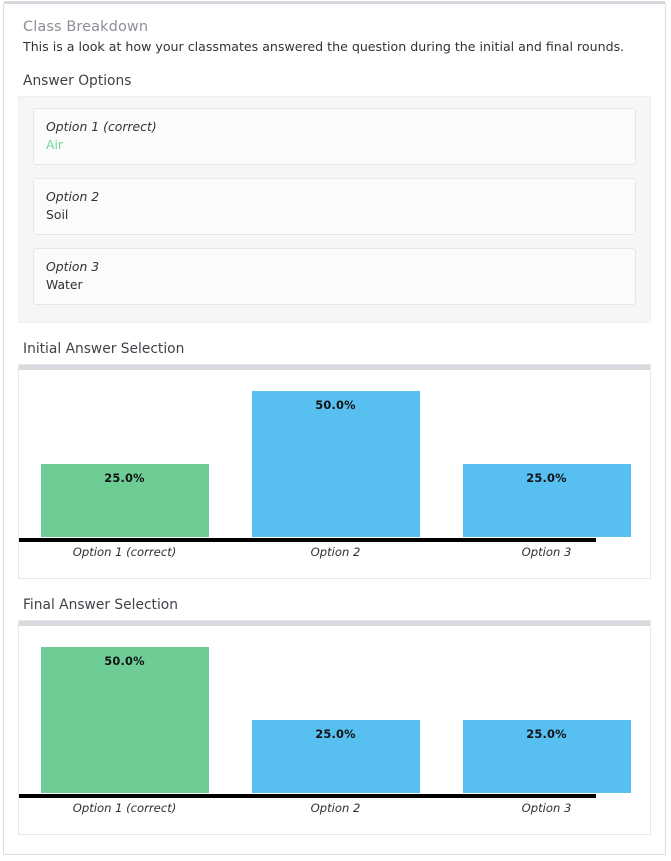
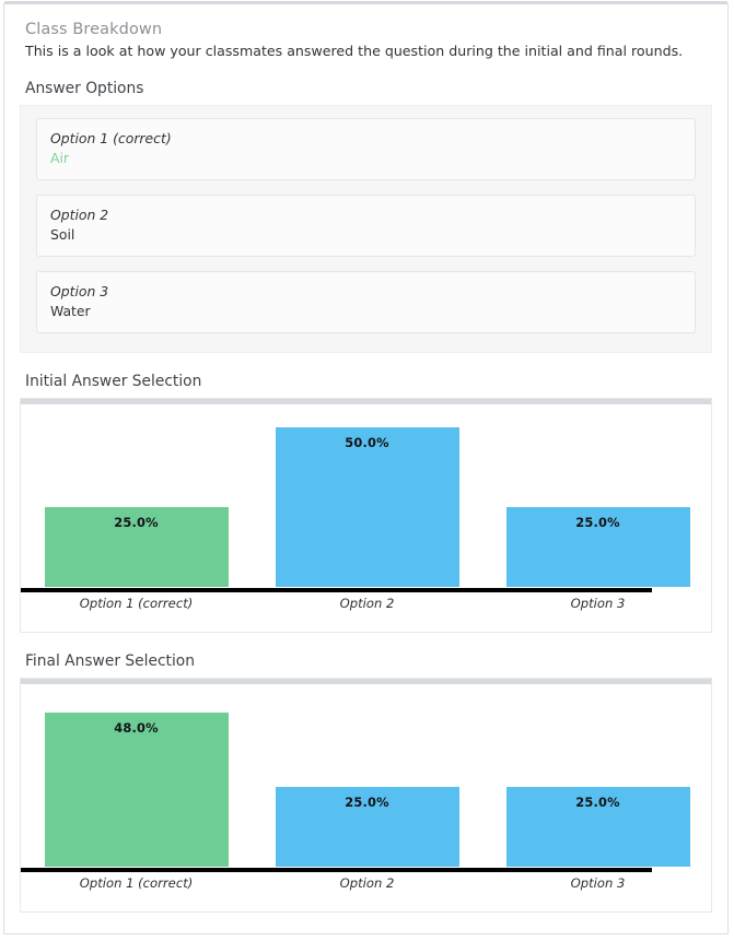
Final Answer Selection/Option 1 (correct): 50.0% -> 48.0%
